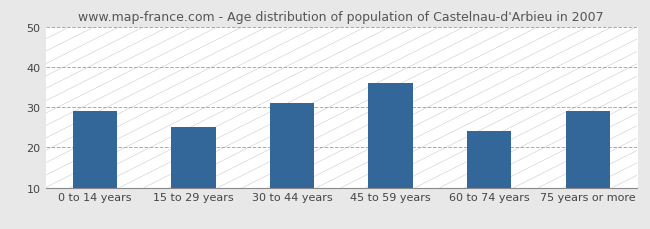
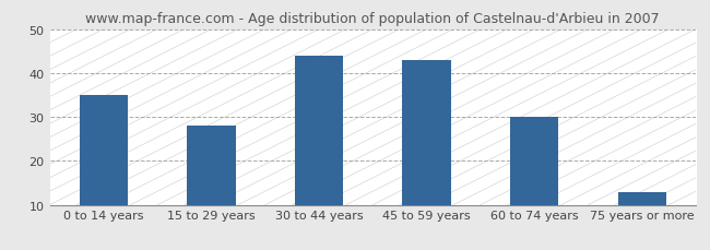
0 to 14 years: 29 -> 35
15 to 29 years: 25 -> 28
30 to 44 years: 31 -> 44
45 to 59 years: 36 -> 43
60 to 74 years: 24 -> 30
75 years or more: 29 -> 13
